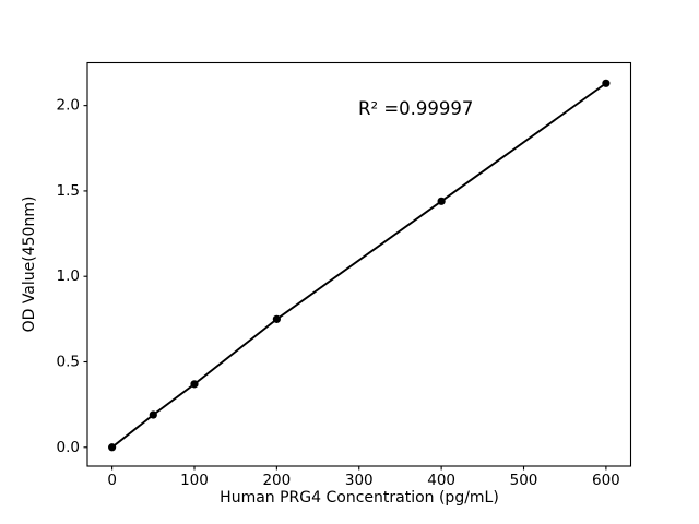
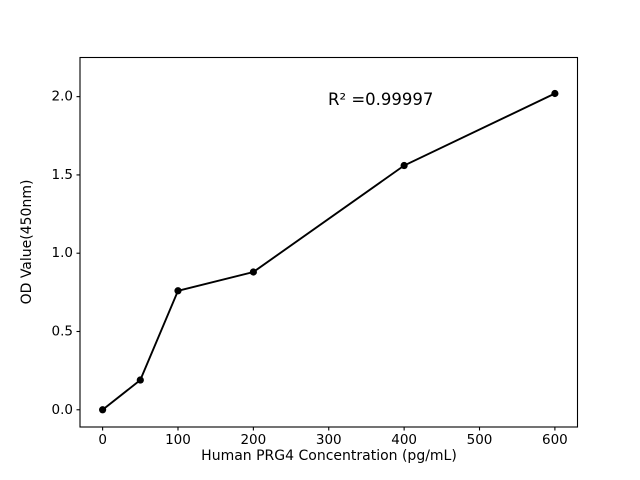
100: 0.37 -> 0.76
200: 0.75 -> 0.88
400: 1.44 -> 1.56
600: 2.13 -> 2.02
